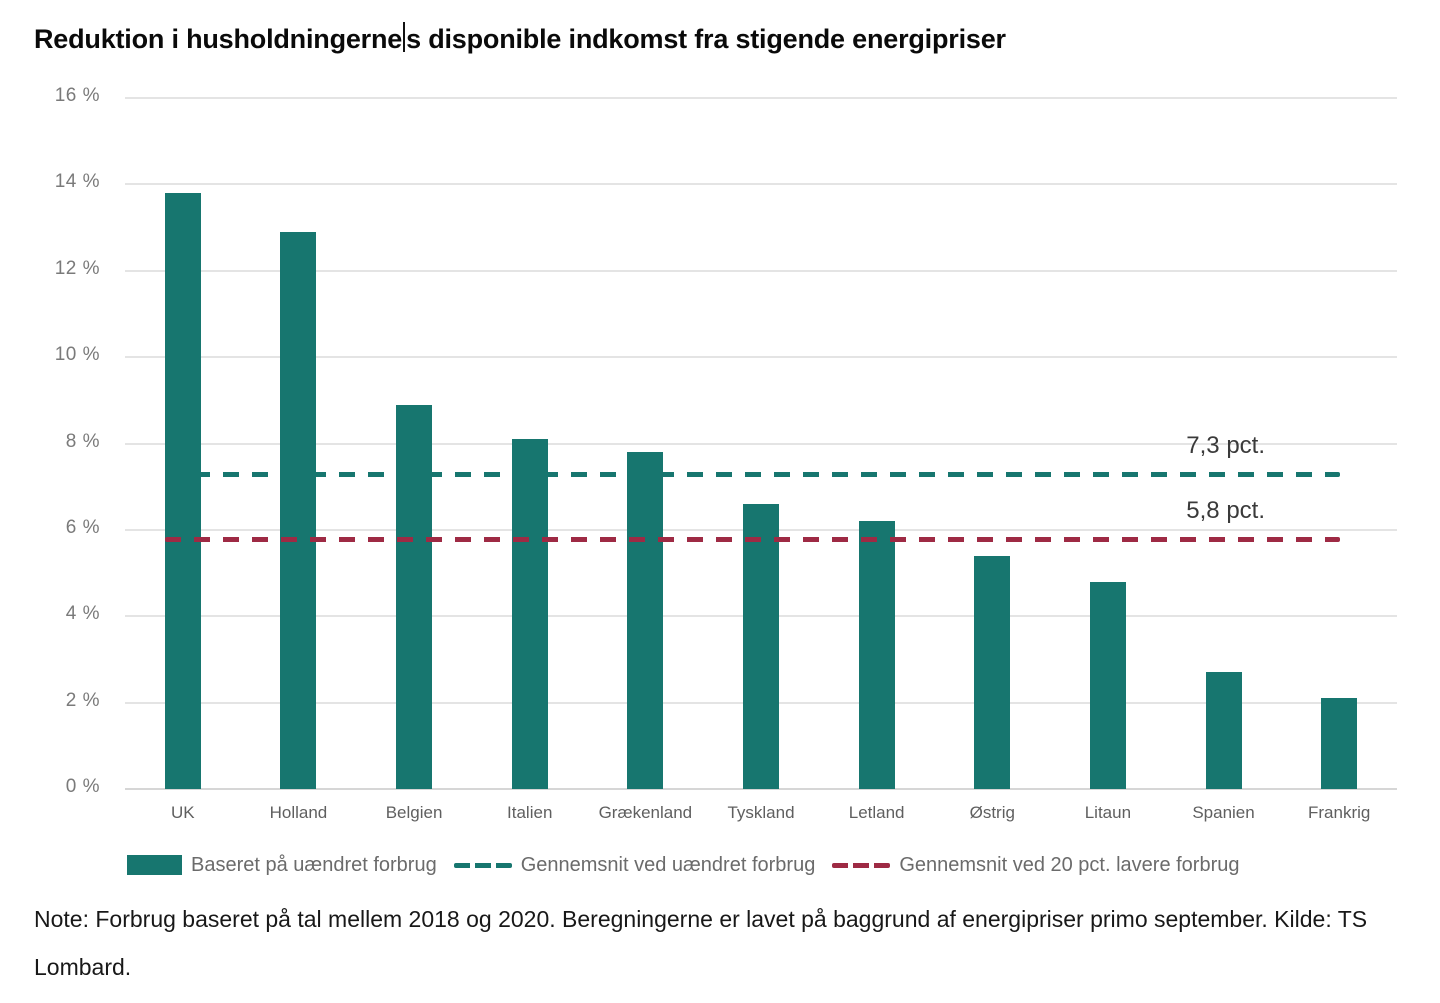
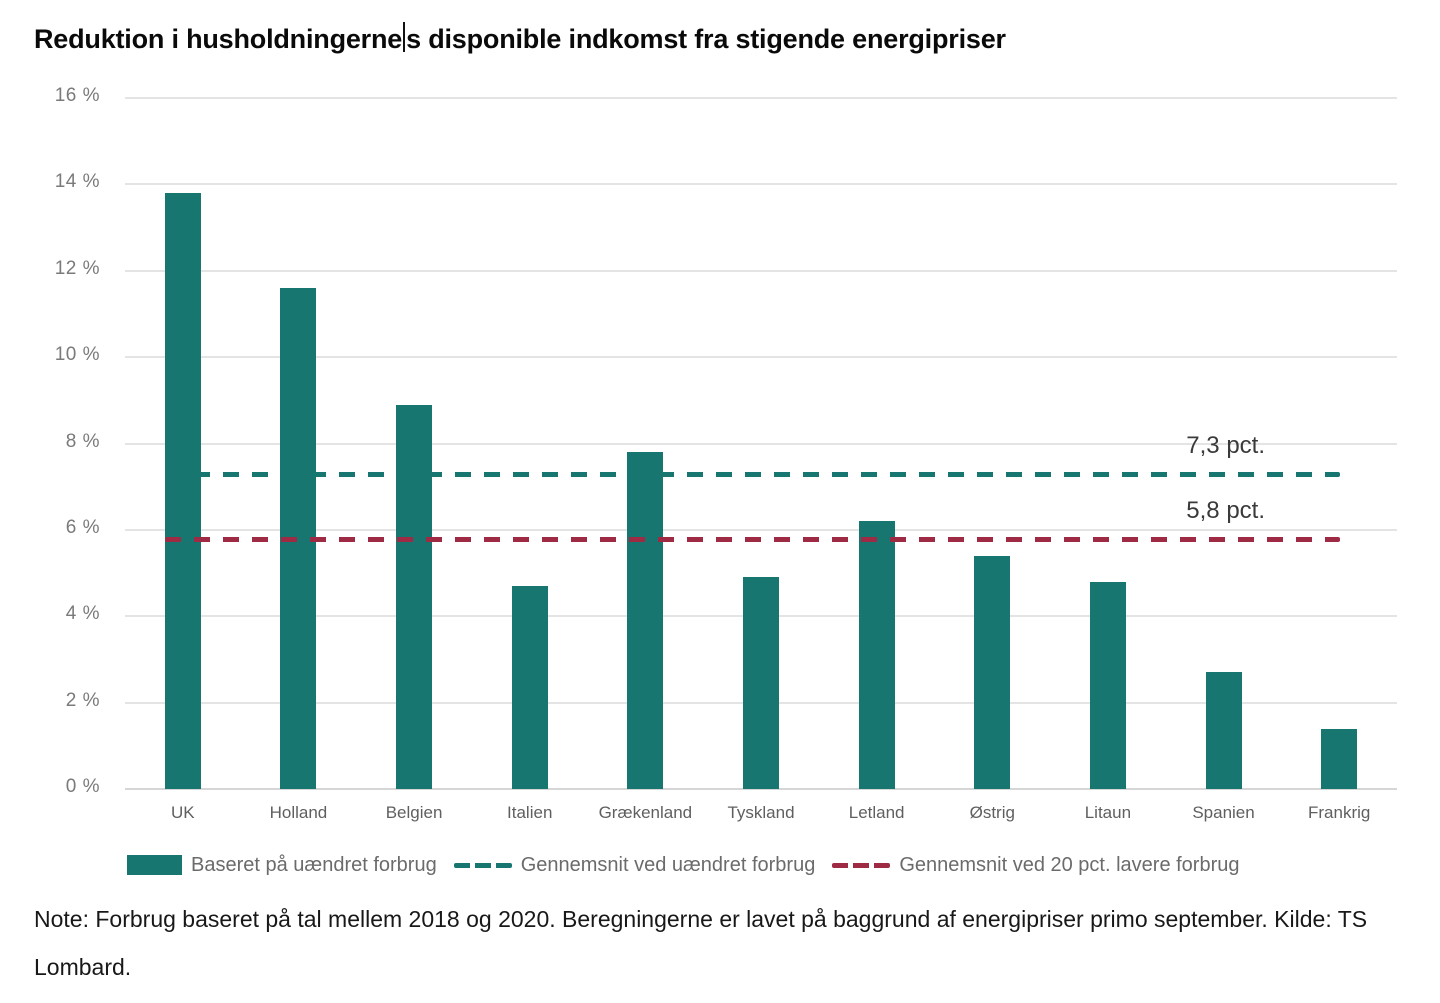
Holland: 12.9% -> 11.6%
Italien: 8.1% -> 4.7%
Tyskland: 6.6% -> 4.9%
Frankrig: 2.1% -> 1.4%
